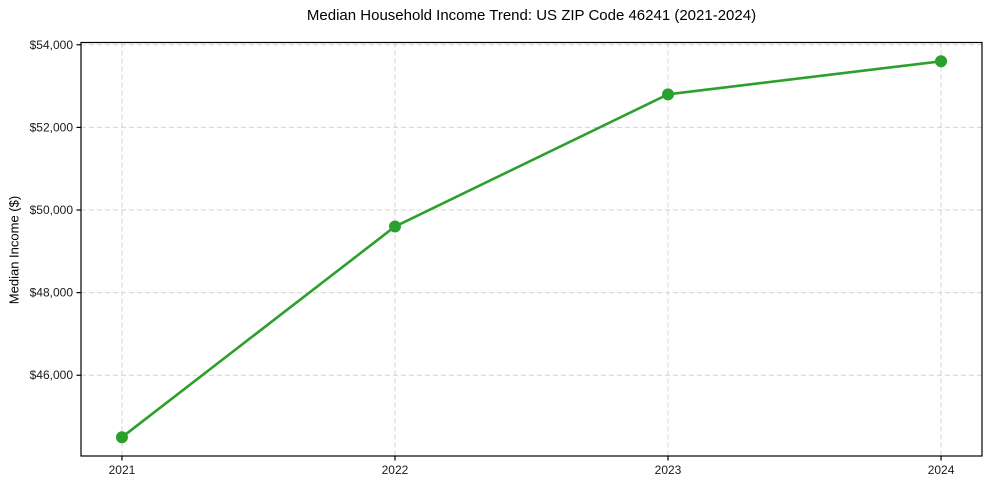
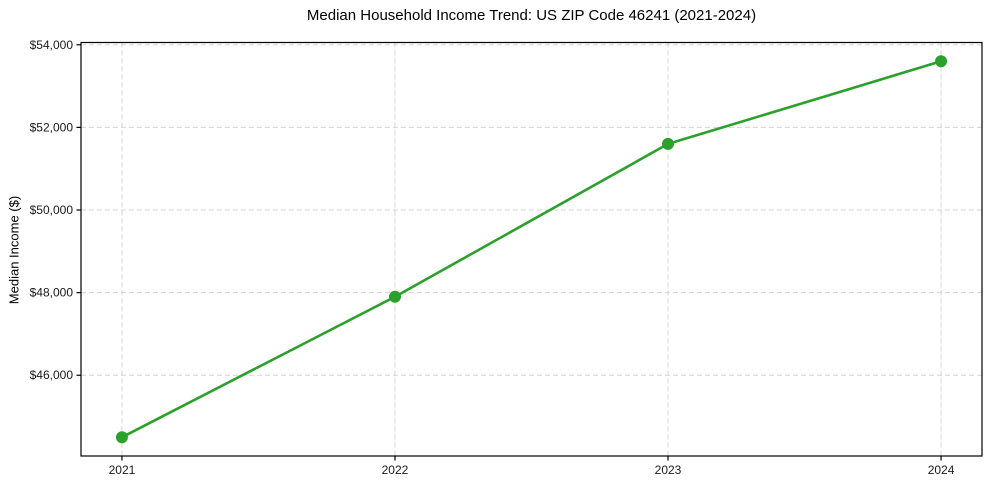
2022: $49600 -> $47900
2023: $52800 -> $51600
